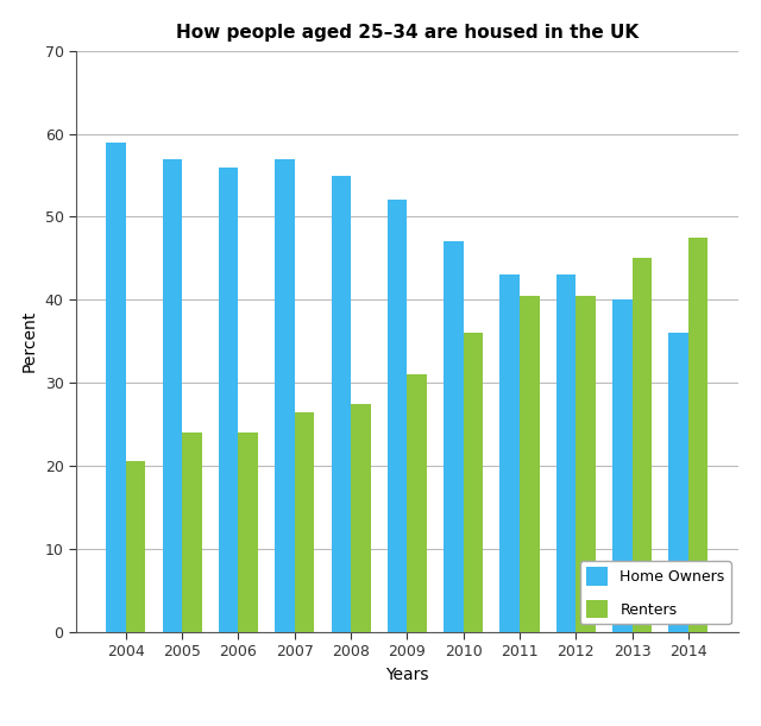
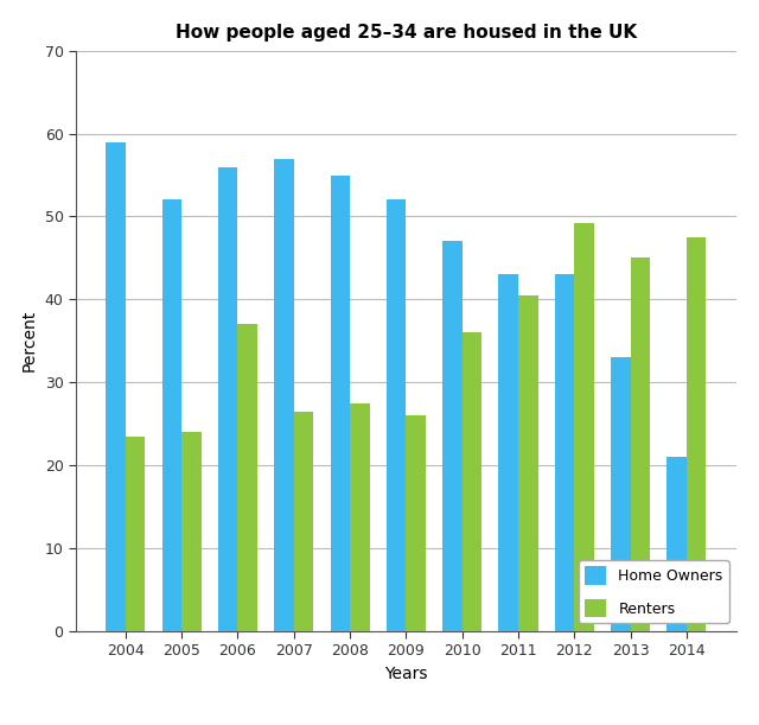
Renters/2004: 20.5 -> 23.4
Home Owners/2005: 57 -> 52
Renters/2006: 24.0 -> 37.0
Renters/2009: 31.0 -> 26.0
Renters/2012: 40.5 -> 49.2
Home Owners/2013: 40 -> 33
Home Owners/2014: 36 -> 21
